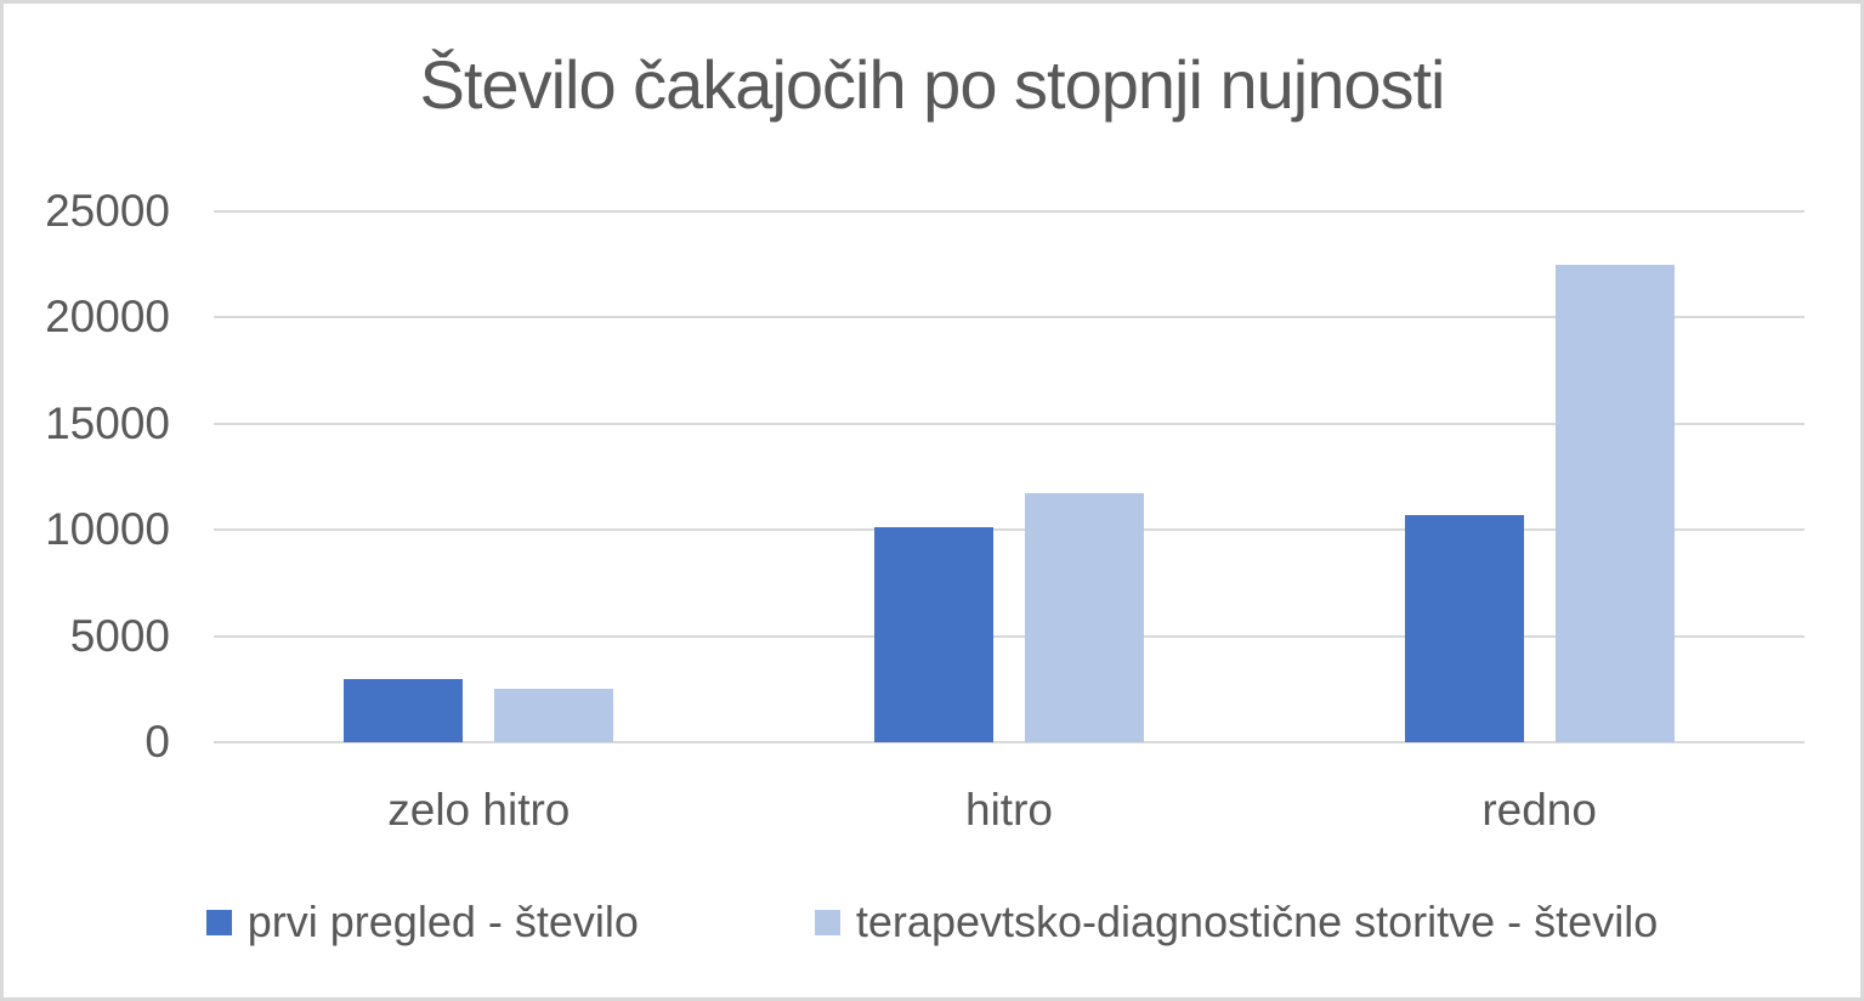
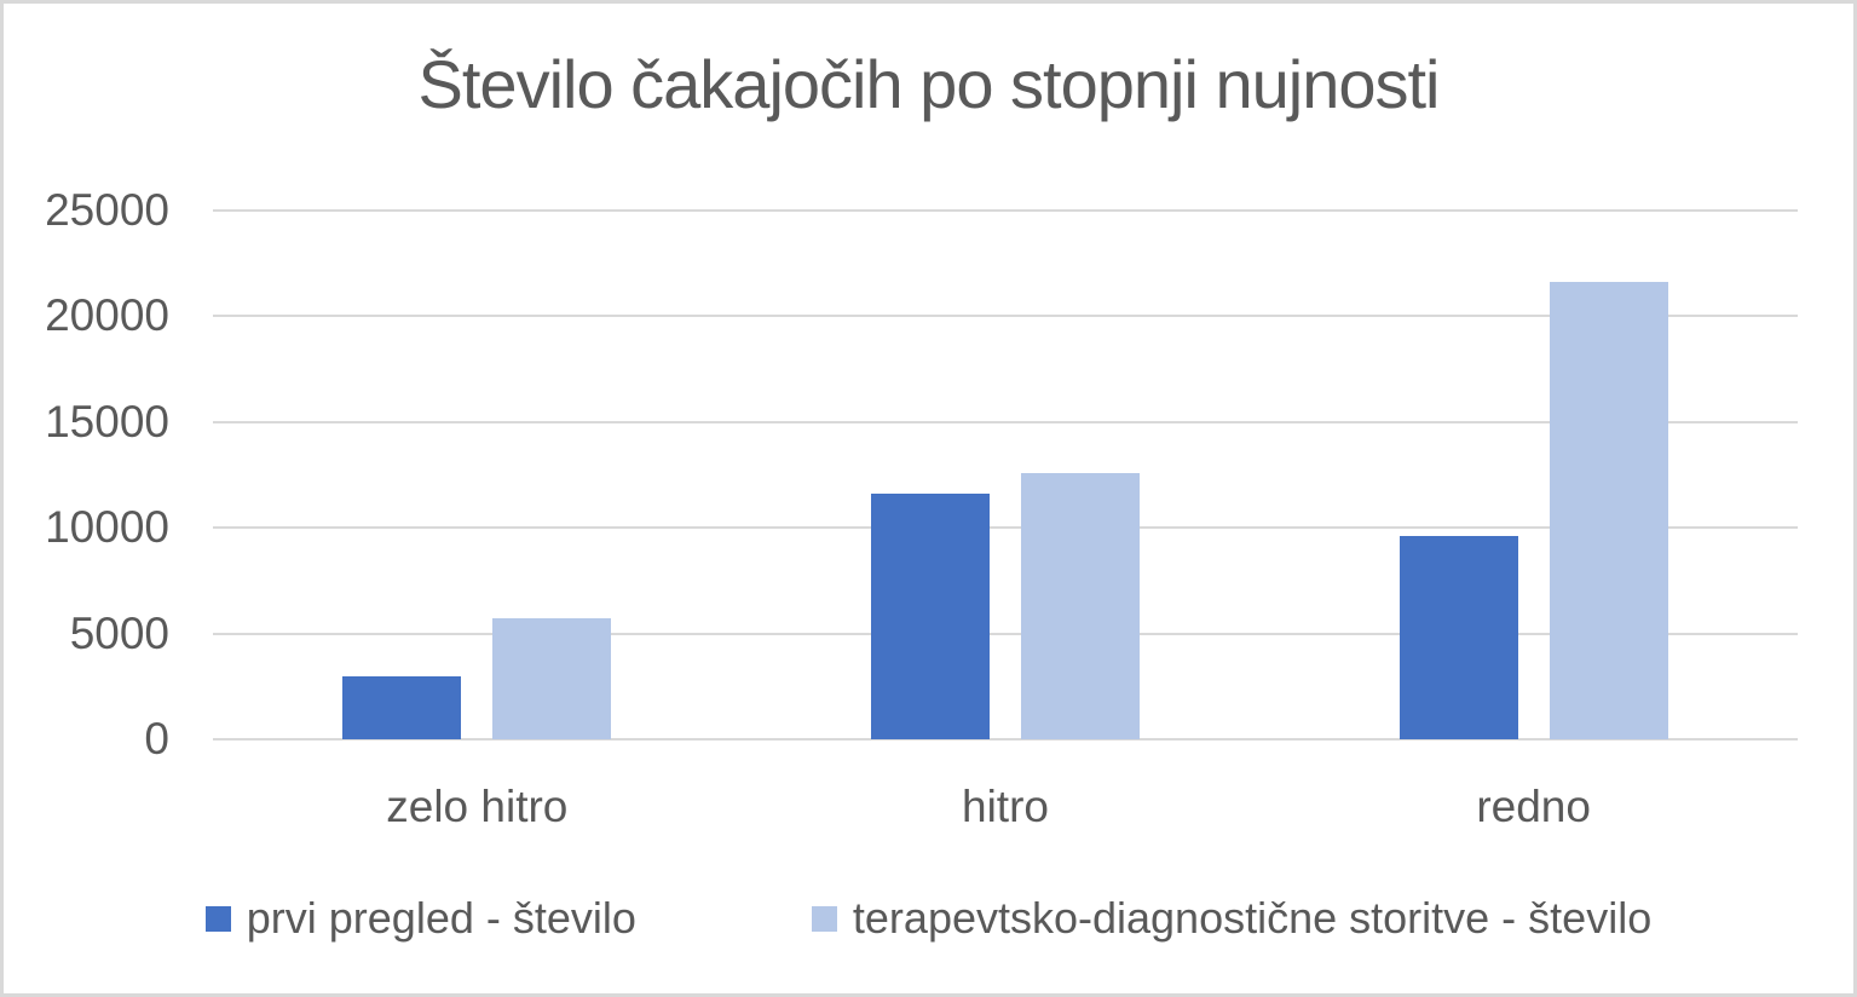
terapevtsko-diagnostične storitve - število/zelo hitro: 2500 -> 5700
prvi pregled - število/hitro: 10100 -> 11600
terapevtsko-diagnostične storitve - število/hitro: 11700 -> 12600
prvi pregled - število/redno: 10700 -> 9600
terapevtsko-diagnostične storitve - število/redno: 22500 -> 21600
